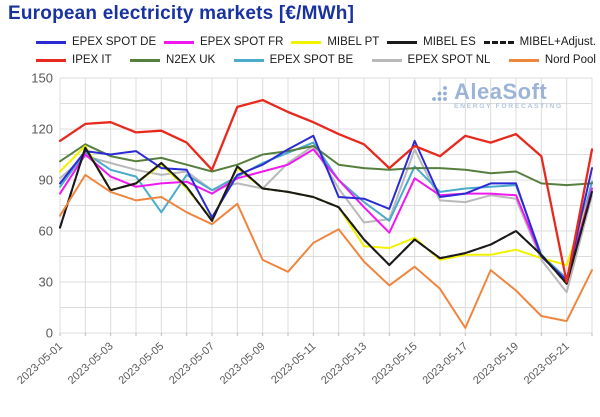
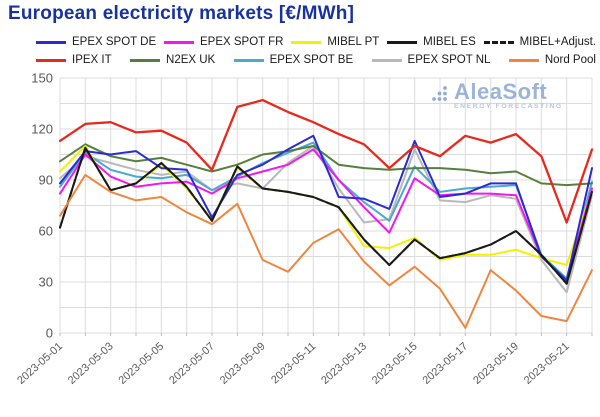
EPEX SPOT BE/2023-05-05: 71 -> 91
IPEX IT/2023-05-21: 30 -> 65
